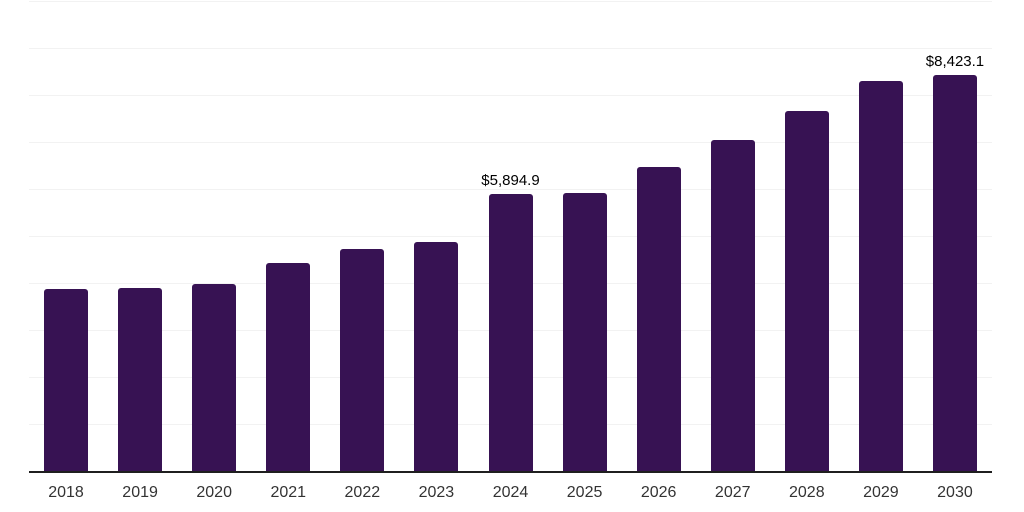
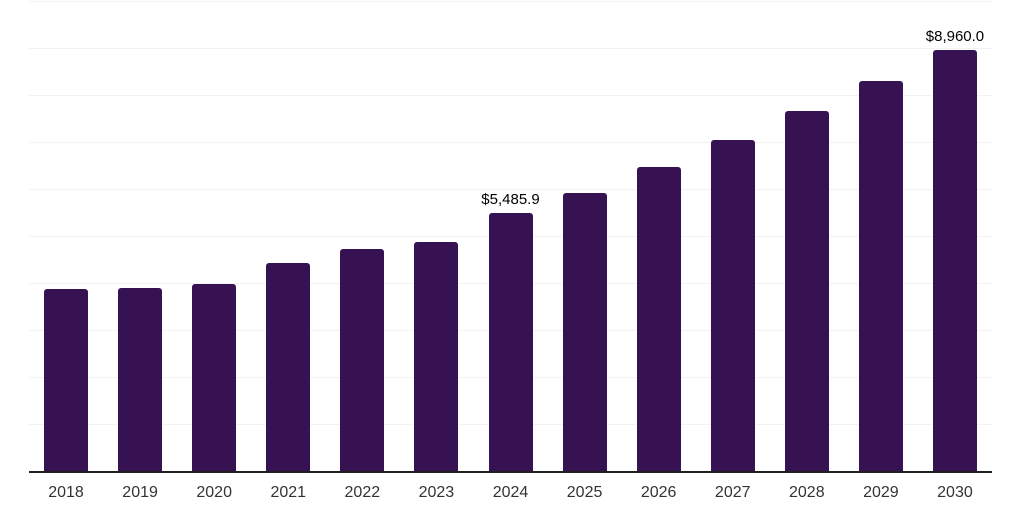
2024: $5,894.9 -> $5,485.9
2030: $8,423.1 -> $8,960.0
